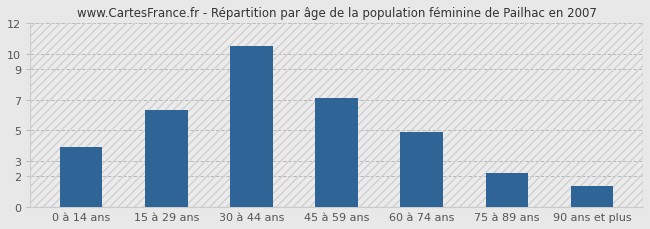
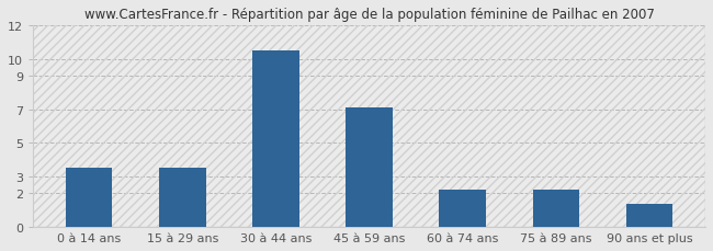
0 à 14 ans: 3.9 -> 3.5
15 à 29 ans: 6.3 -> 3.5
60 à 74 ans: 4.9 -> 2.2
